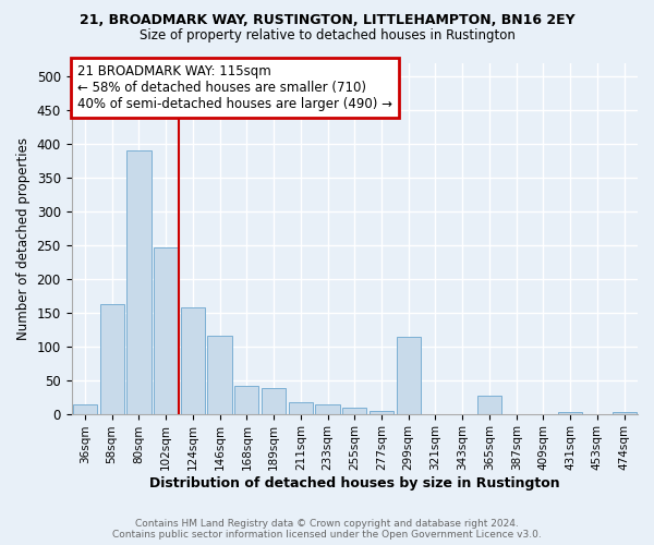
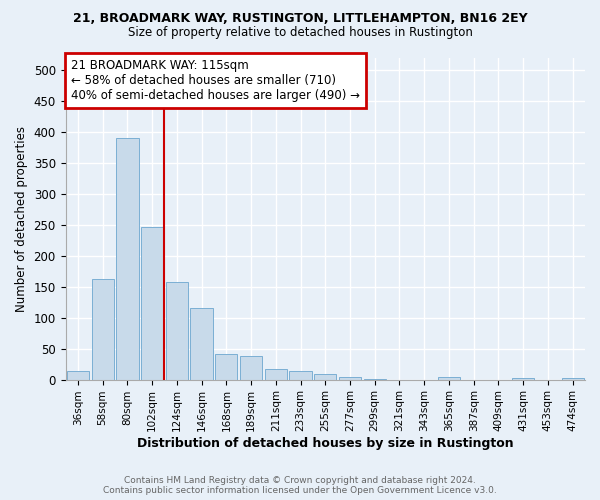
299sqm: 114 -> 1
365sqm: 26 -> 4
